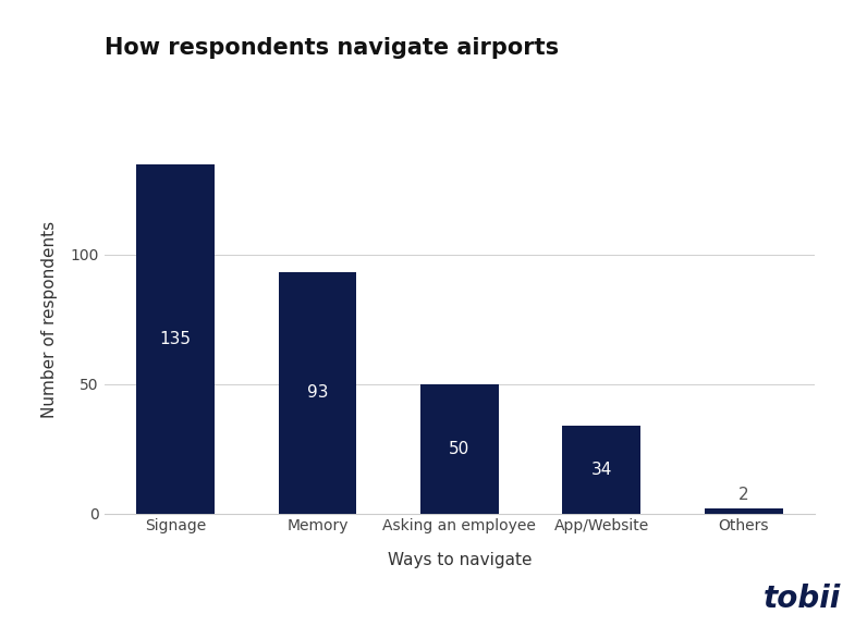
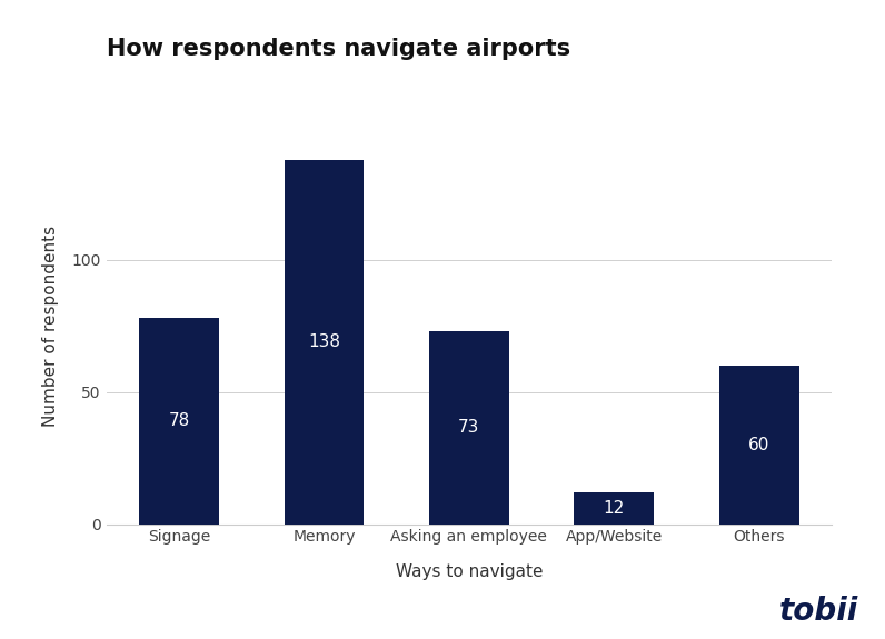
Signage: 135 -> 78
Memory: 93 -> 138
Asking an employee: 50 -> 73
App/Website: 34 -> 12
Others: 2 -> 60
